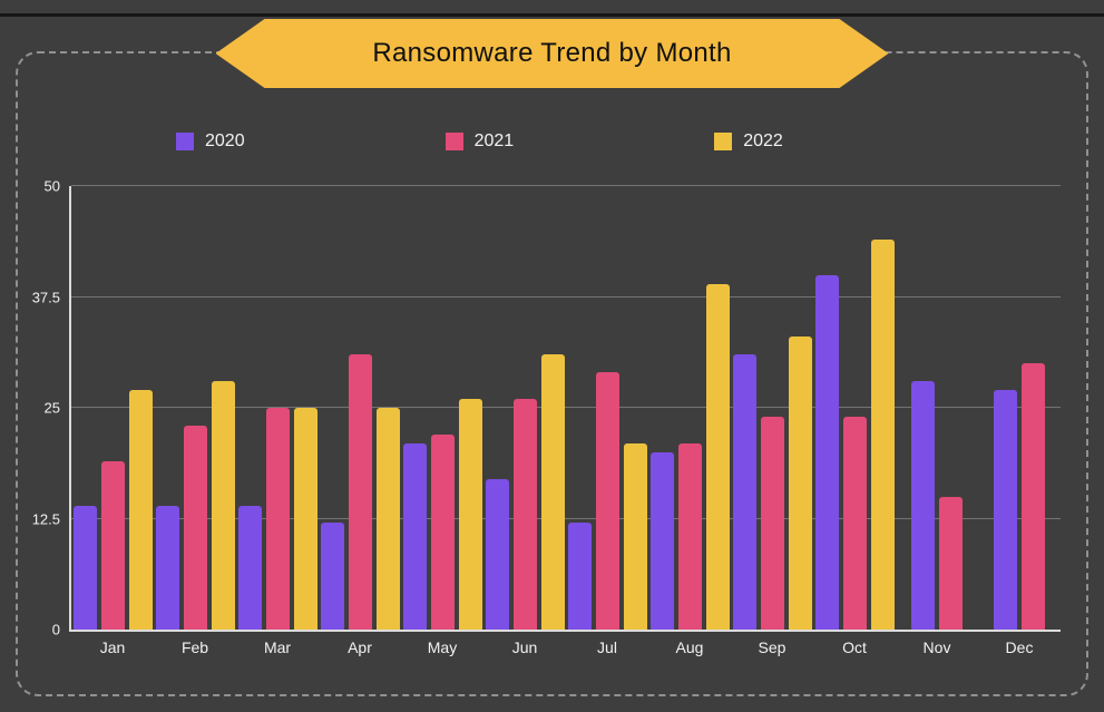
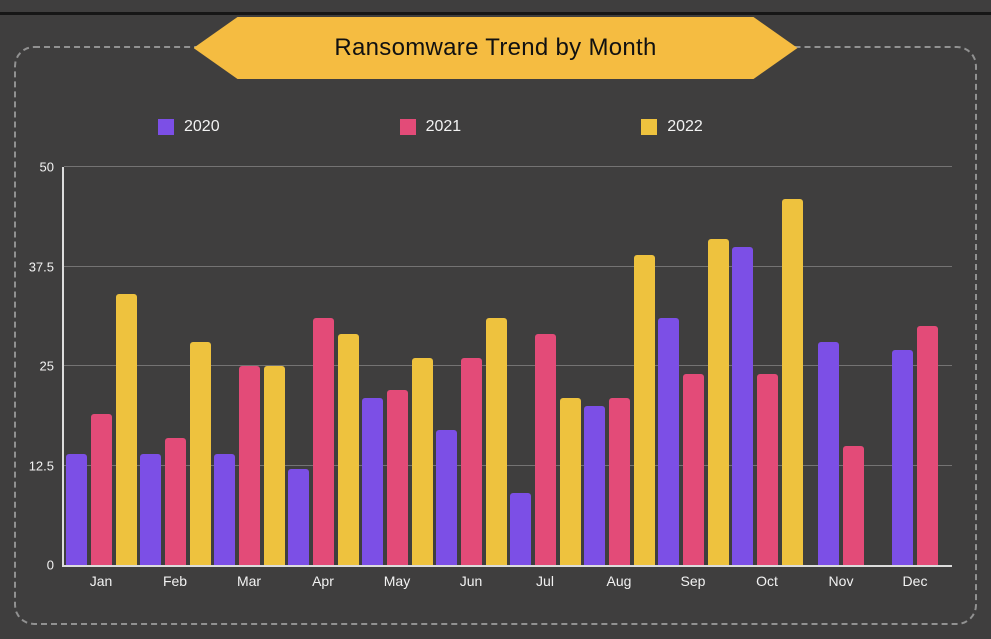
2022/Jan: 27 -> 34
2021/Feb: 23 -> 16
2022/Apr: 25 -> 29
2020/Jul: 12 -> 9
2022/Sep: 33 -> 41
2022/Oct: 44 -> 46
